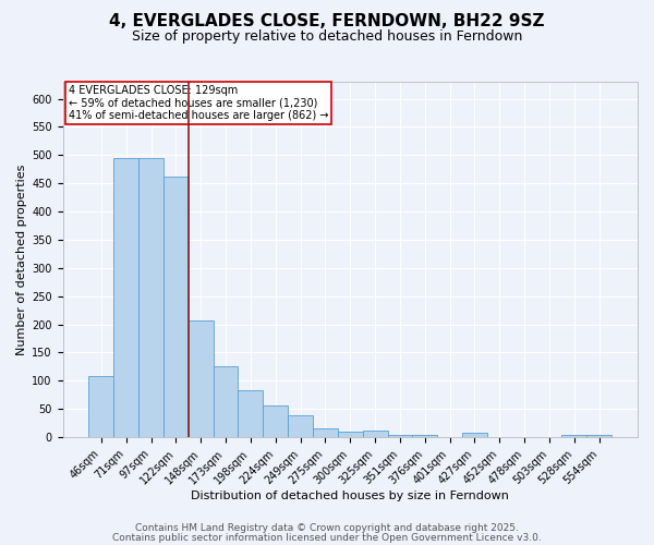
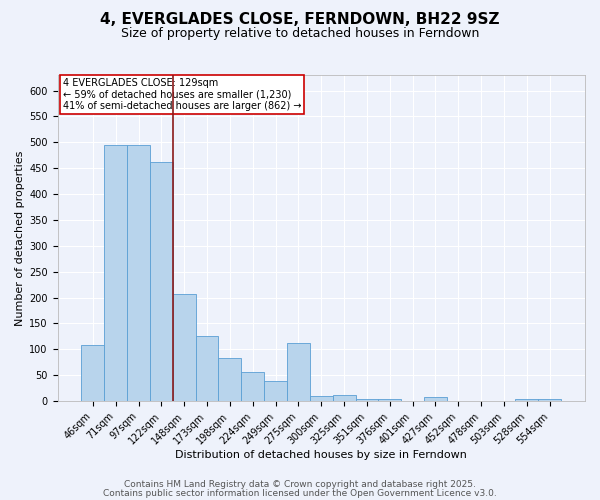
275sqm: 15 -> 112
